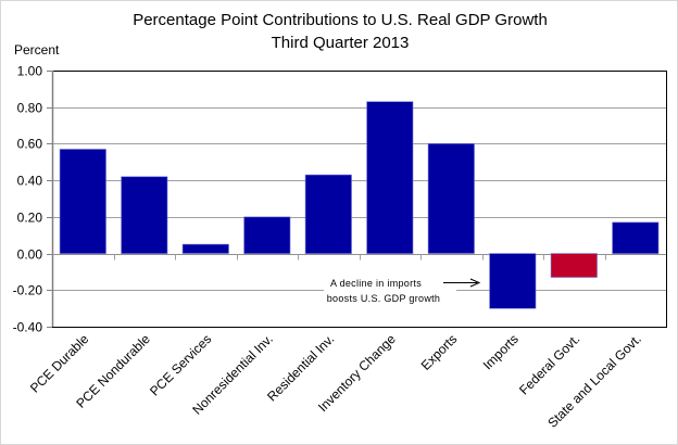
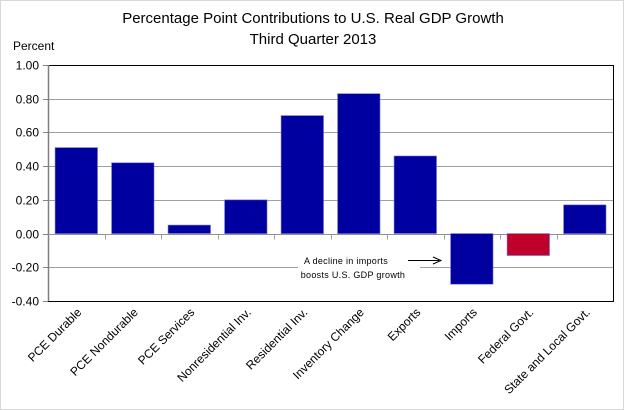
PCE Durable: 0.57 -> 0.51
Residential Inv.: 0.43 -> 0.70
Exports: 0.60 -> 0.46
